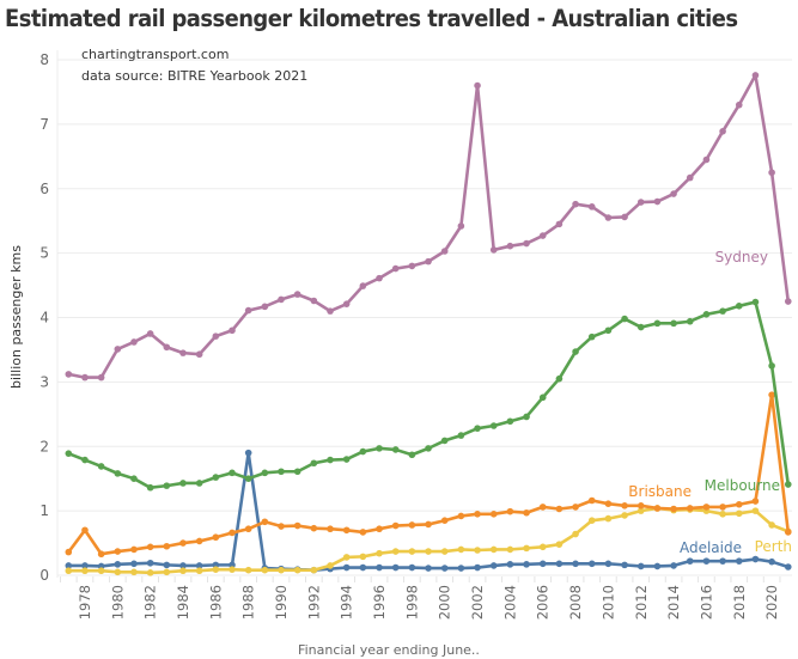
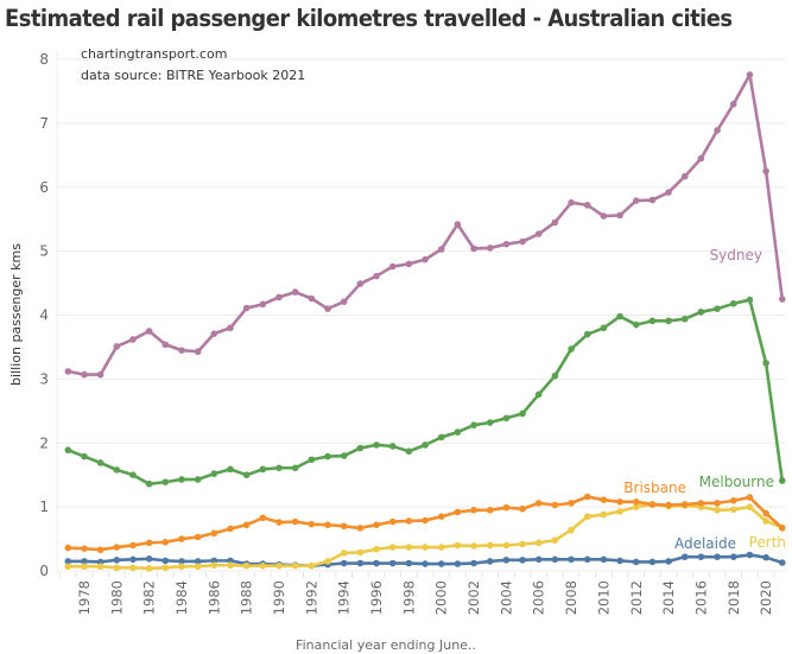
Brisbane/1978: 0.7 -> 0.3
Adelaide/1988: 1.9 -> 0.1
Sydney/2002: 7.6 -> 5.0
Brisbane/2020: 2.8 -> 0.9
